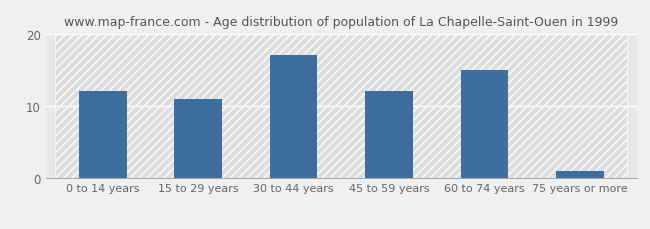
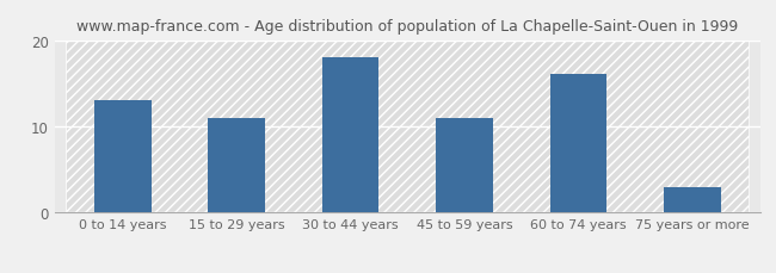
0 to 14 years: 12 -> 13
30 to 44 years: 17 -> 18
45 to 59 years: 12 -> 11
60 to 74 years: 15 -> 16
75 years or more: 1 -> 3
